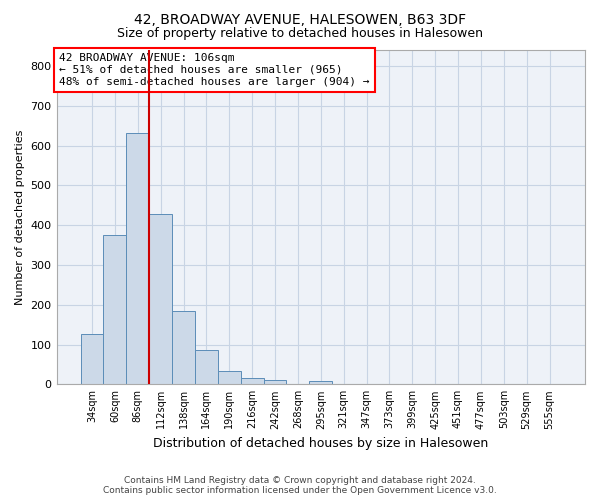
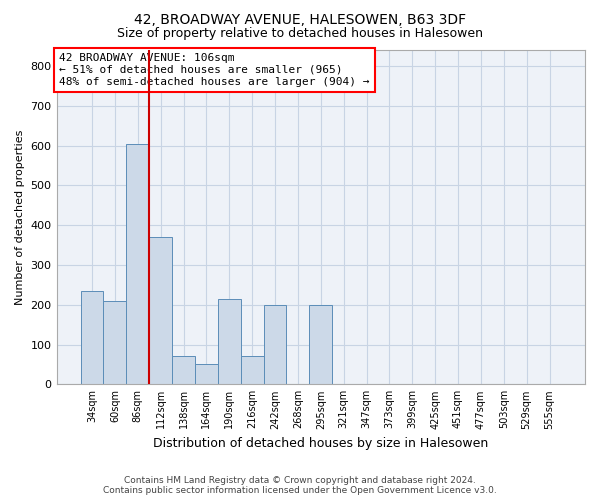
34sqm: 127 -> 235
60sqm: 375 -> 210
86sqm: 632 -> 605
112sqm: 428 -> 370
138sqm: 185 -> 70
164sqm: 87 -> 50
190sqm: 33 -> 215
216sqm: 17 -> 70
242sqm: 10 -> 200
295sqm: 8 -> 200
